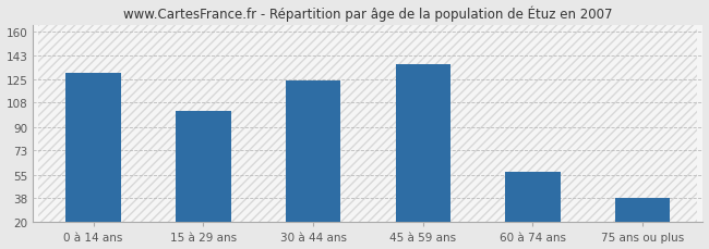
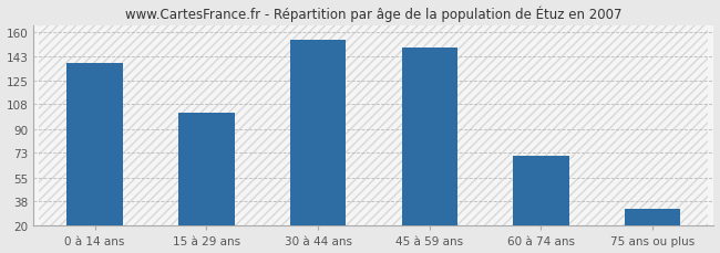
0 à 14 ans: 130 -> 138
30 à 44 ans: 124 -> 155
45 à 59 ans: 136 -> 149
60 à 74 ans: 57 -> 71
75 ans ou plus: 38 -> 32
